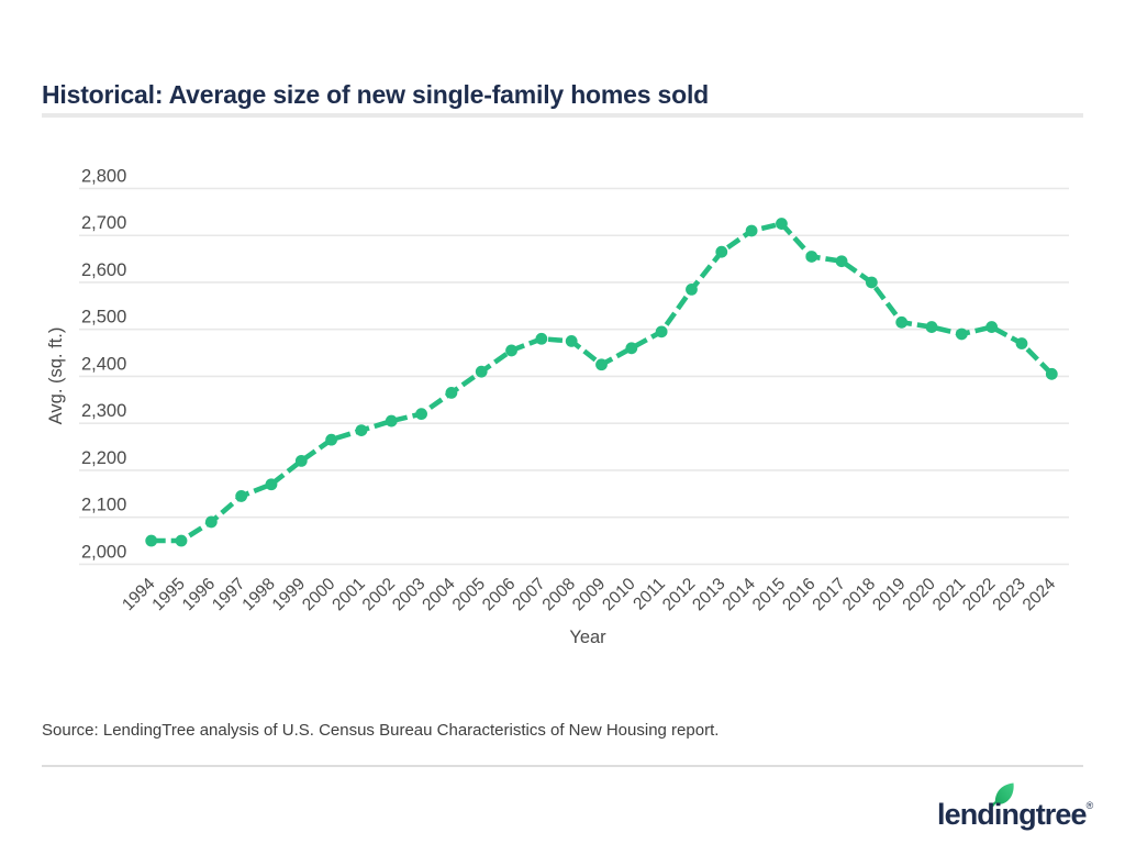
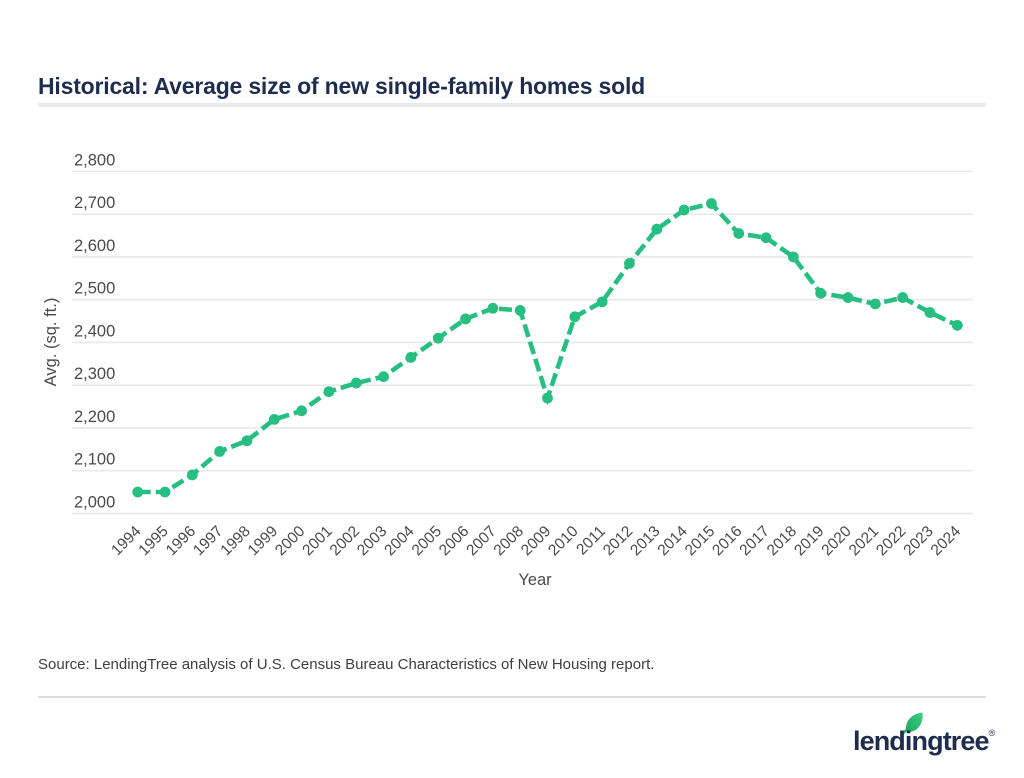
2000: 2260 -> 2240
2009: 2420 -> 2270
2024: 2400 -> 2440
